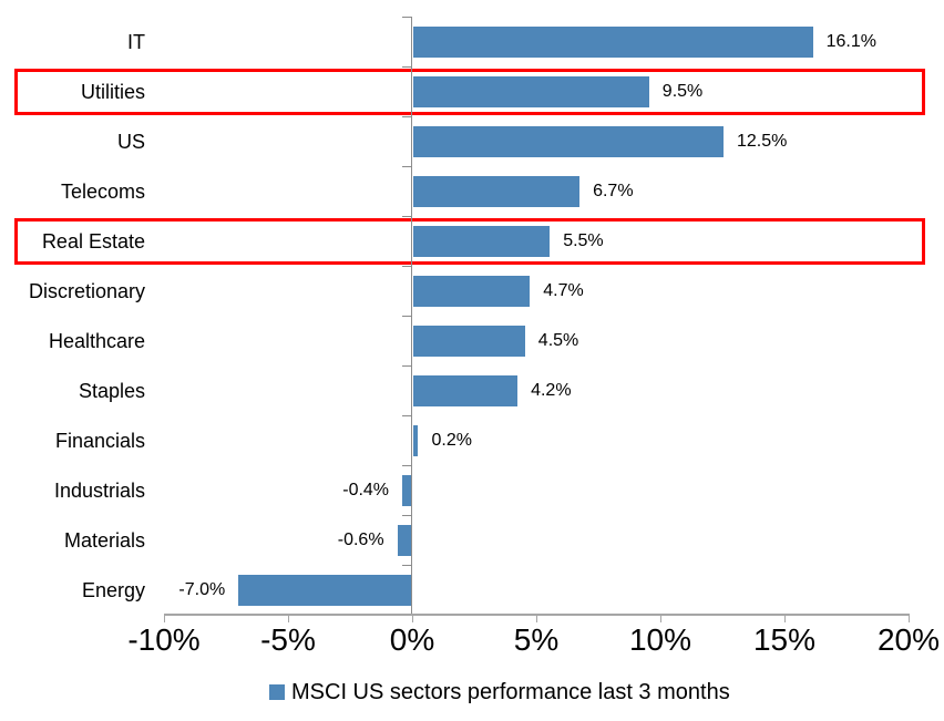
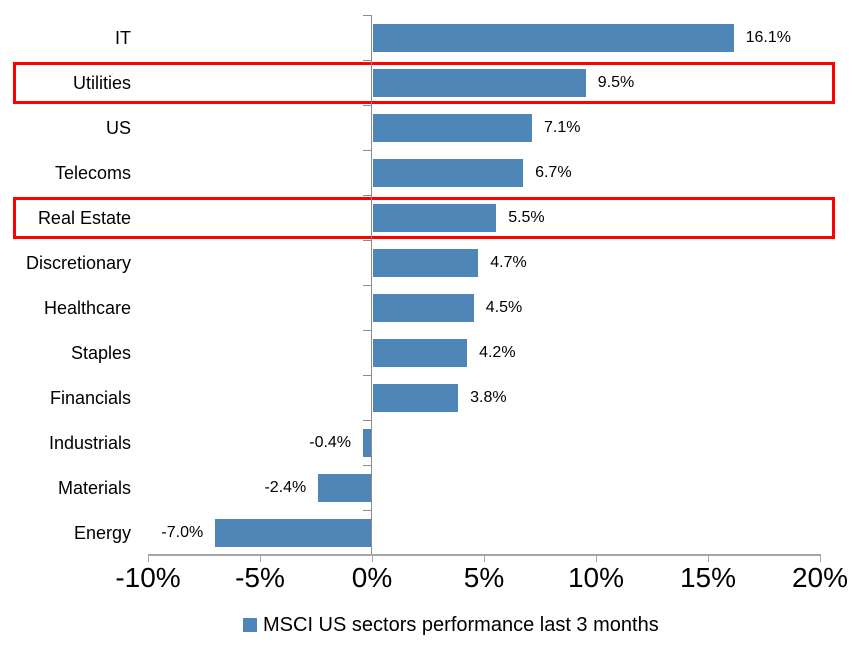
US: 12.5% -> 7.1%
Financials: 0.2% -> 3.8%
Materials: -0.6% -> -2.4%
